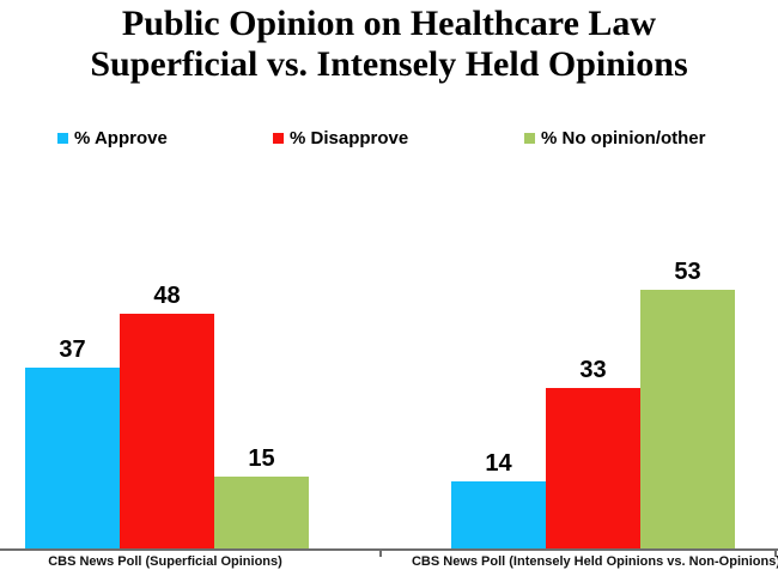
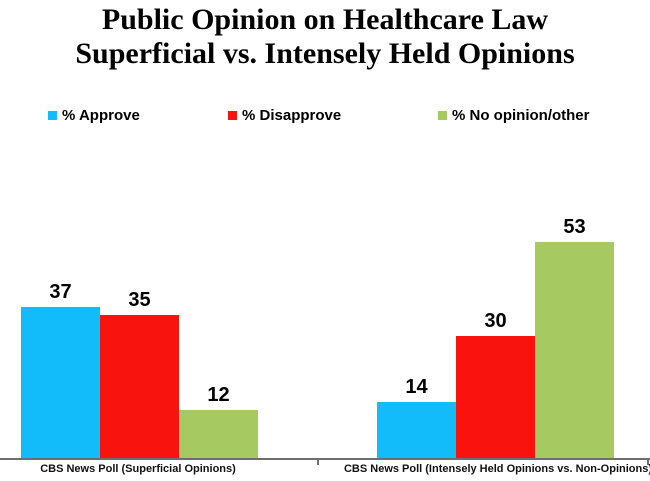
% Disapprove/CBS News Poll (Superficial Opinions): 48 -> 35
% No opinion/other/CBS News Poll (Superficial Opinions): 15 -> 12
% Disapprove/CBS News Poll (Intensely Held Opinions vs. Non-Opinions): 33 -> 30
